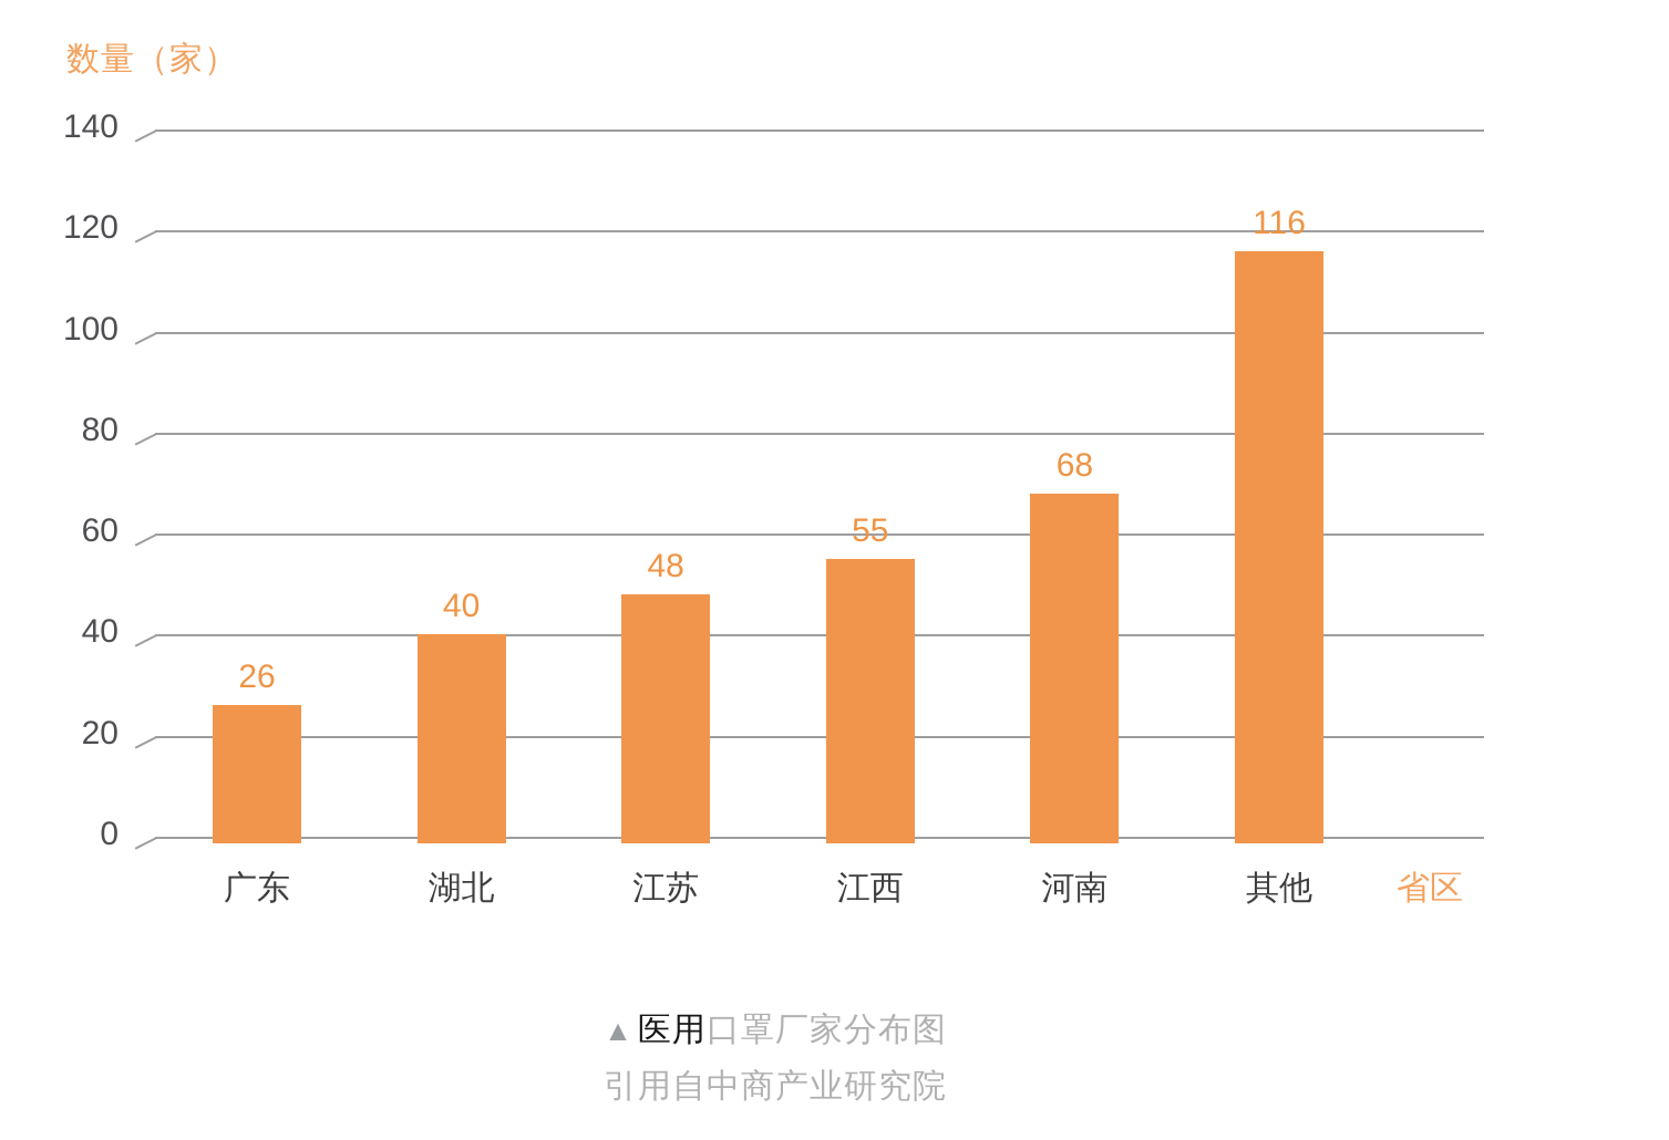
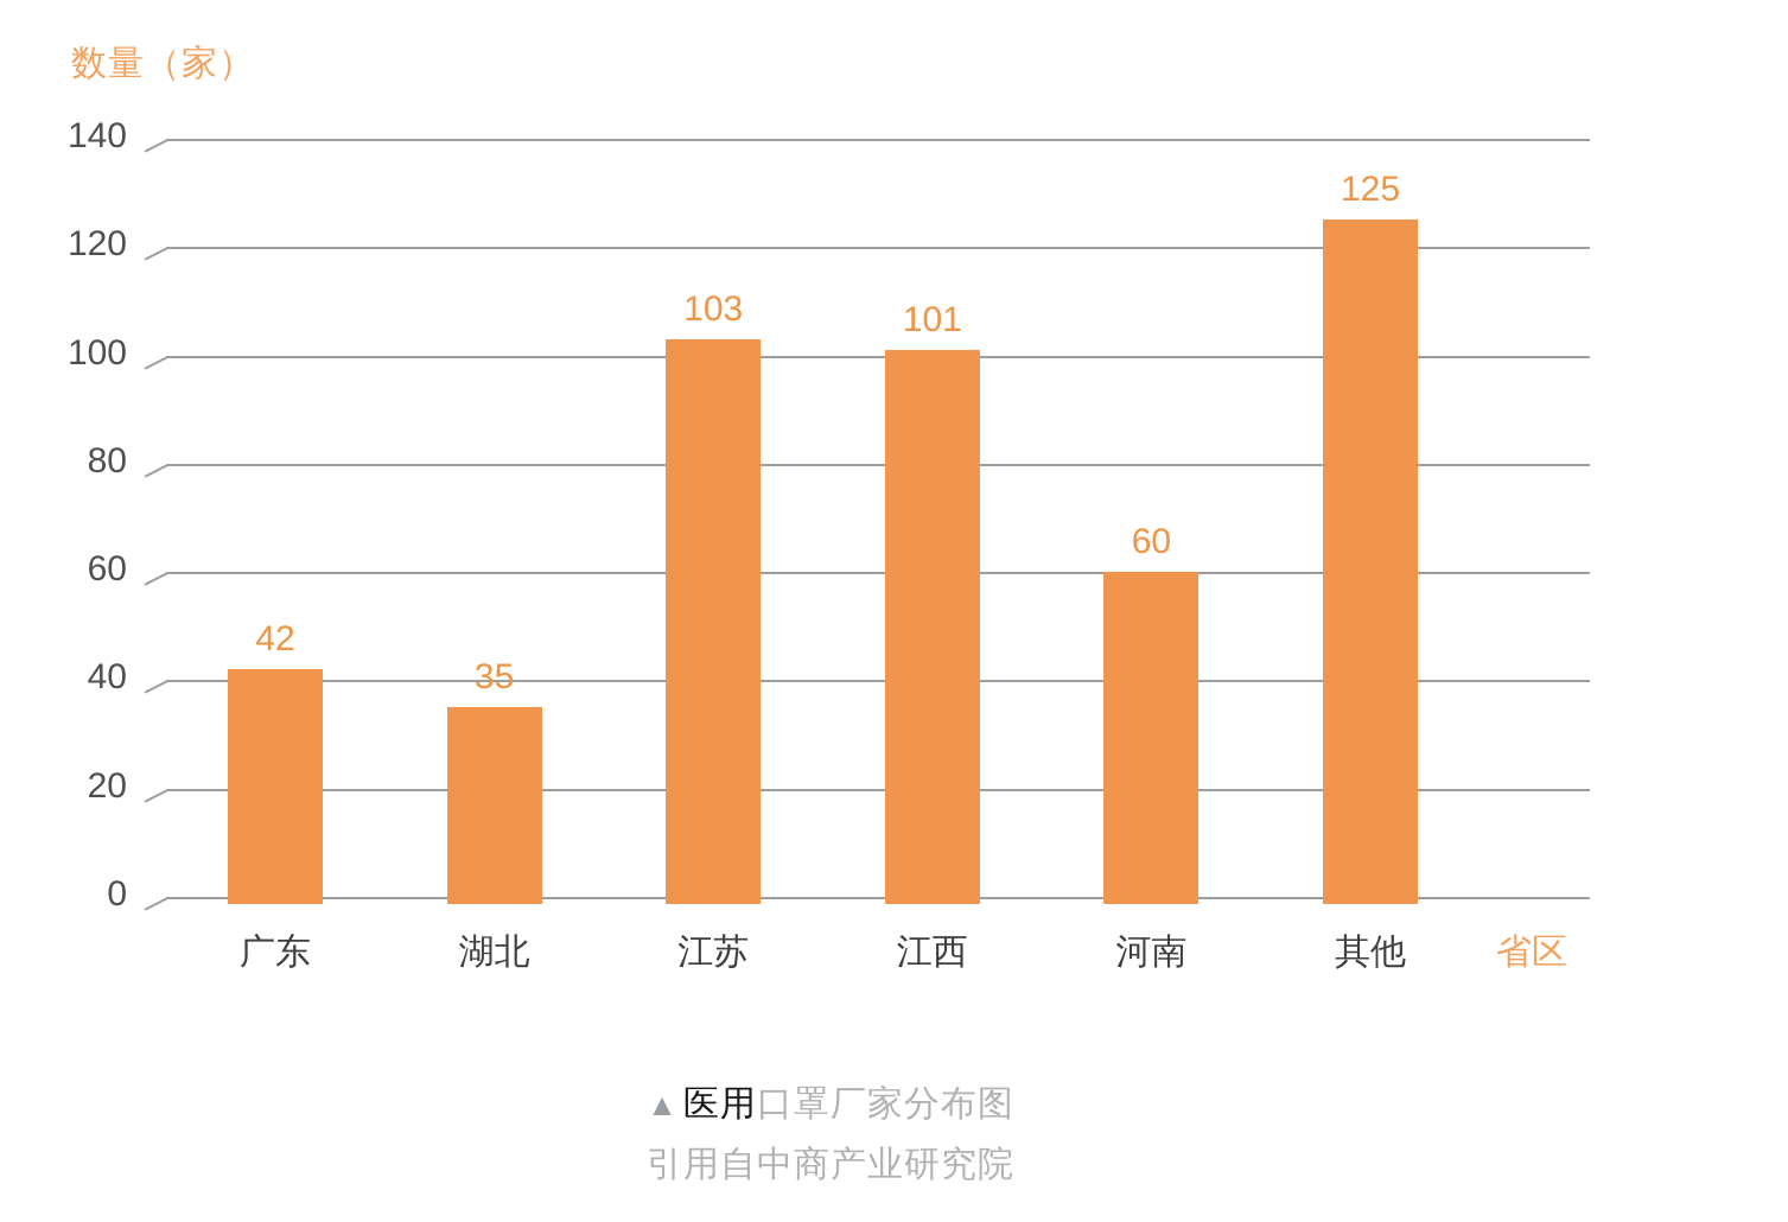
广东: 26 -> 42
湖北: 40 -> 35
江苏: 48 -> 103
江西: 55 -> 101
河南: 68 -> 60
其他: 116 -> 125
